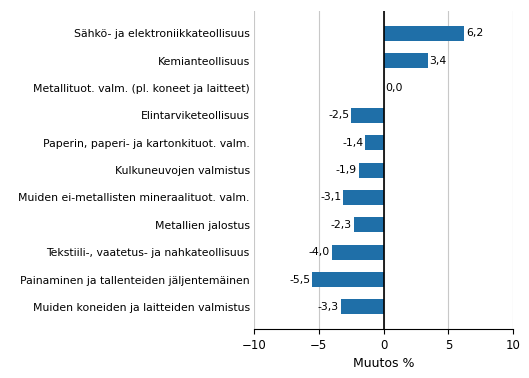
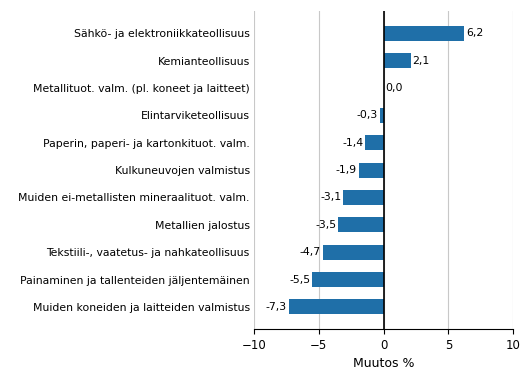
Kemianteollisuus: 3,4 -> 2,1
Elintarviketeollisuus: -2,5 -> -0,3
Metallien jalostus: -2,3 -> -3,5
Tekstiili-, vaatetus- ja nahkateollisuus: -4,0 -> -4,7
Muiden koneiden ja laitteiden valmistus: -3,3 -> -7,3
